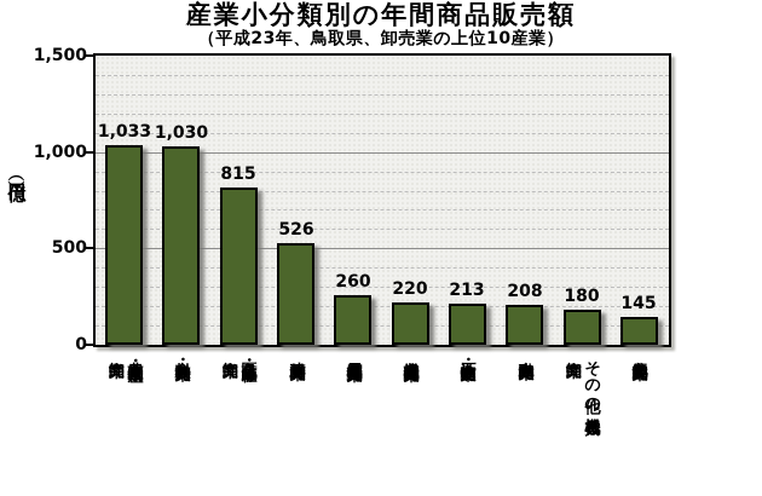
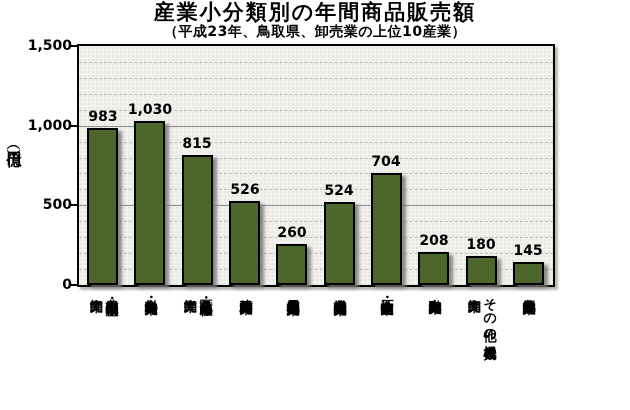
農畜産物・水産物卸売業: 1,033 -> 983
産業機械器具卸売業: 220 -> 524
石油・鉱物卸売業: 213 -> 704
